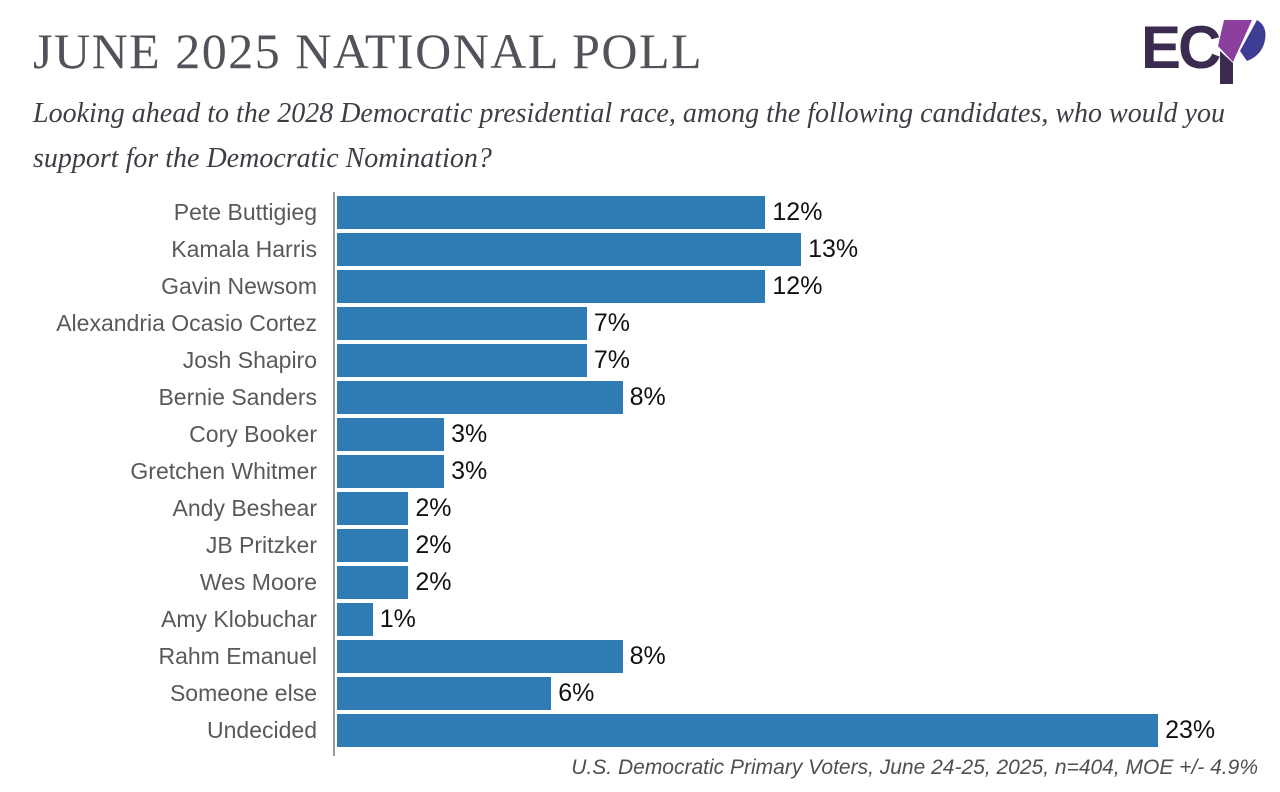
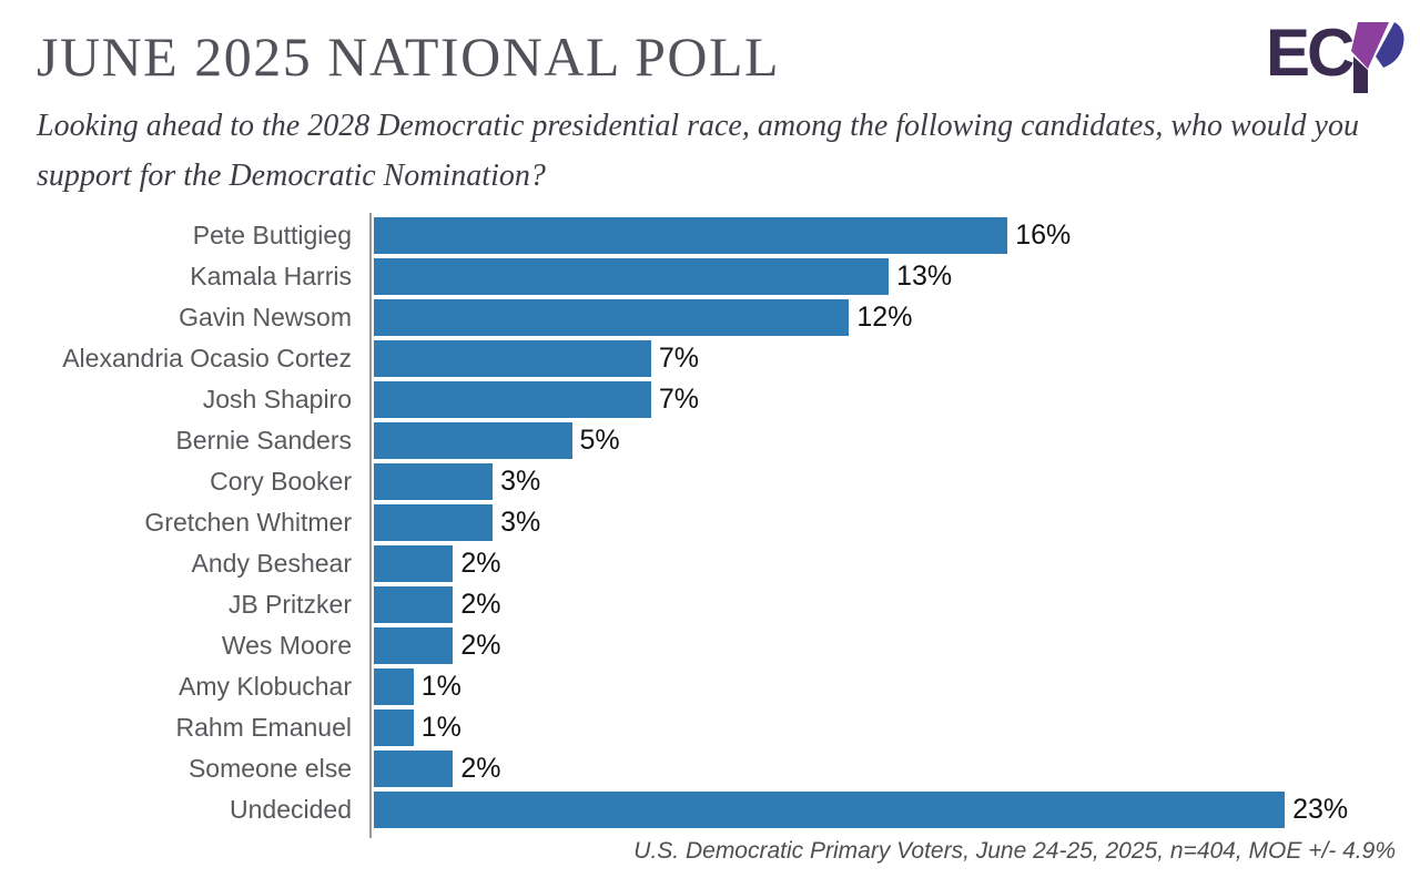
Pete Buttigieg: 12% -> 16%
Bernie Sanders: 8% -> 5%
Rahm Emanuel: 8% -> 1%
Someone else: 6% -> 2%
